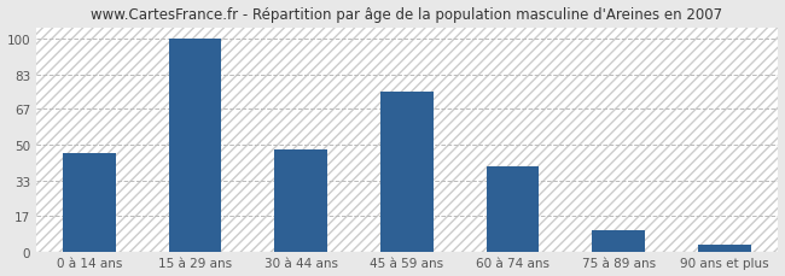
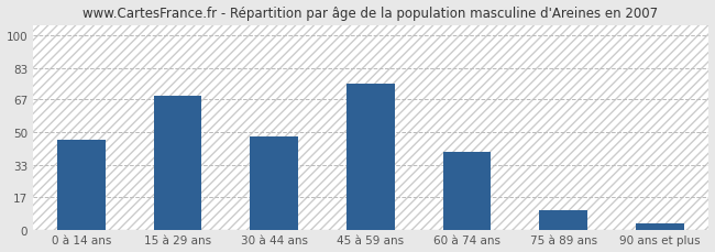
15 à 29 ans: 100 -> 69
